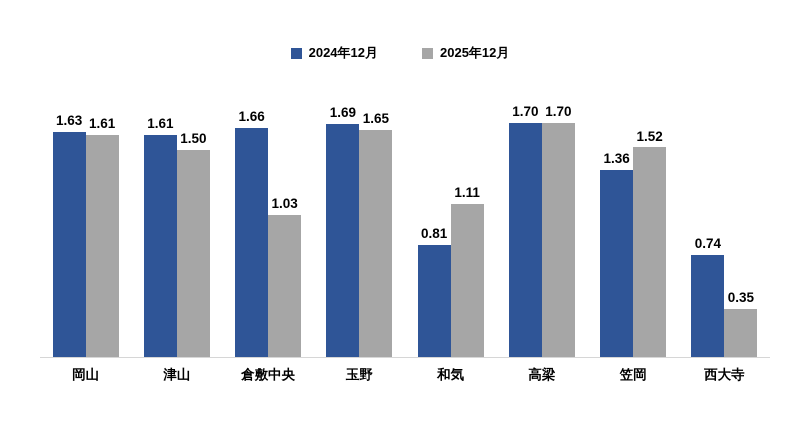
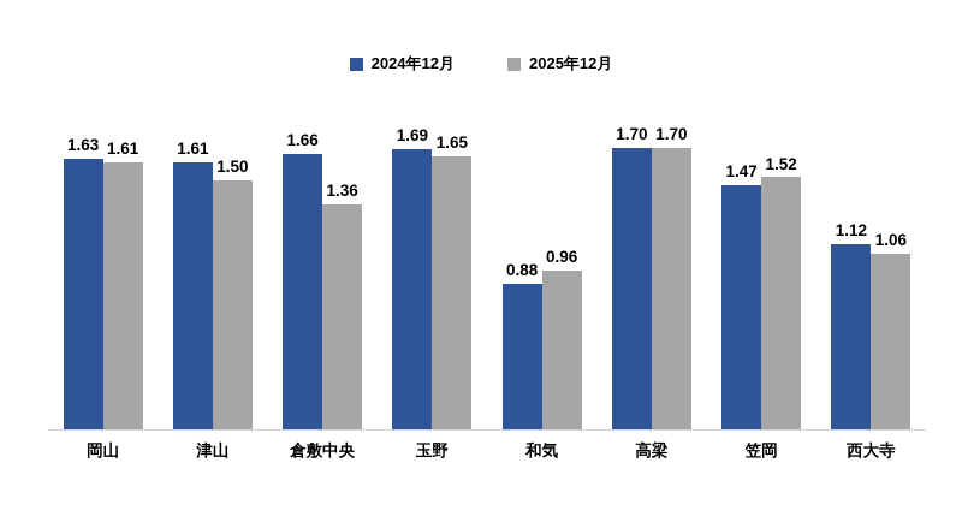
2025年12月/倉敷中央: 1.03 -> 1.36
2024年12月/和気: 0.81 -> 0.88
2025年12月/和気: 1.11 -> 0.96
2024年12月/笠岡: 1.36 -> 1.47
2024年12月/西大寺: 0.74 -> 1.12
2025年12月/西大寺: 0.35 -> 1.06
